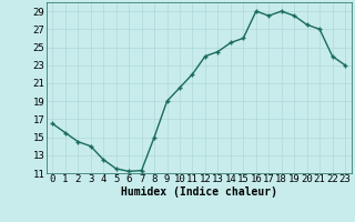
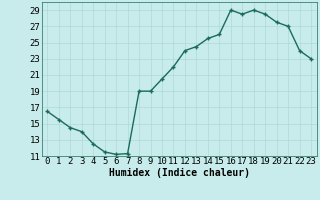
8: 15.0 -> 19.0
